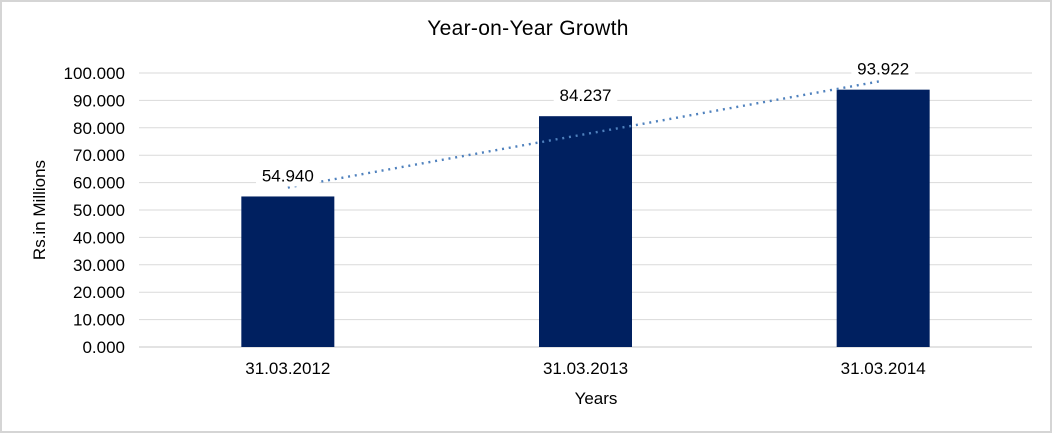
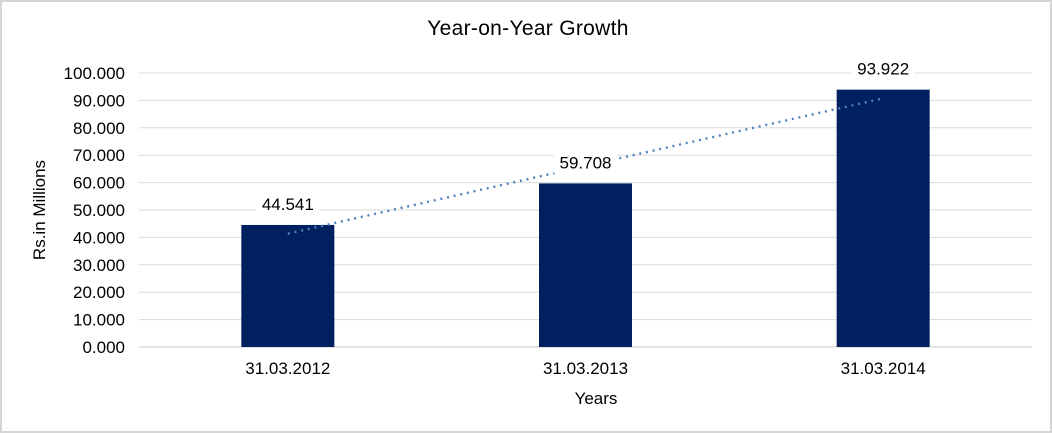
31.03.2012: 54.940 -> 44.541
31.03.2013: 84.237 -> 59.708
